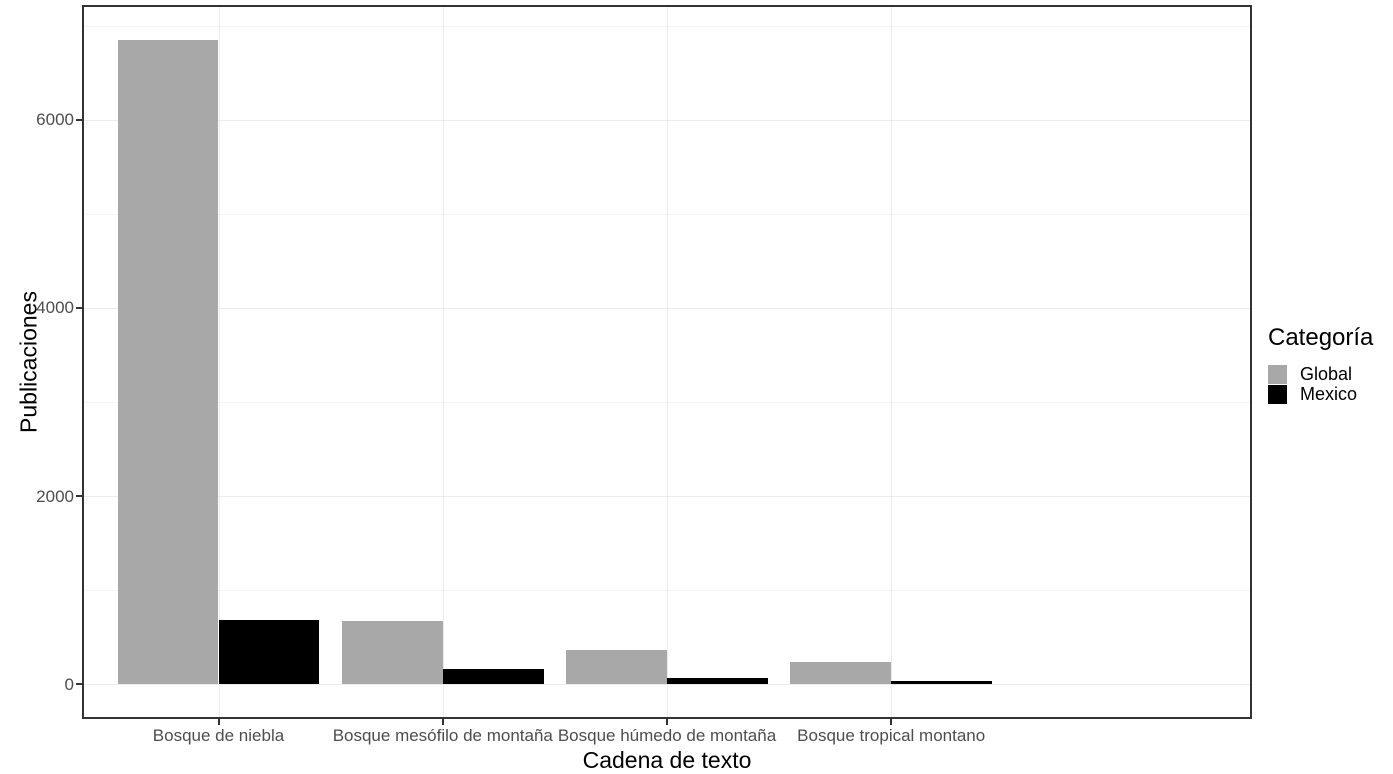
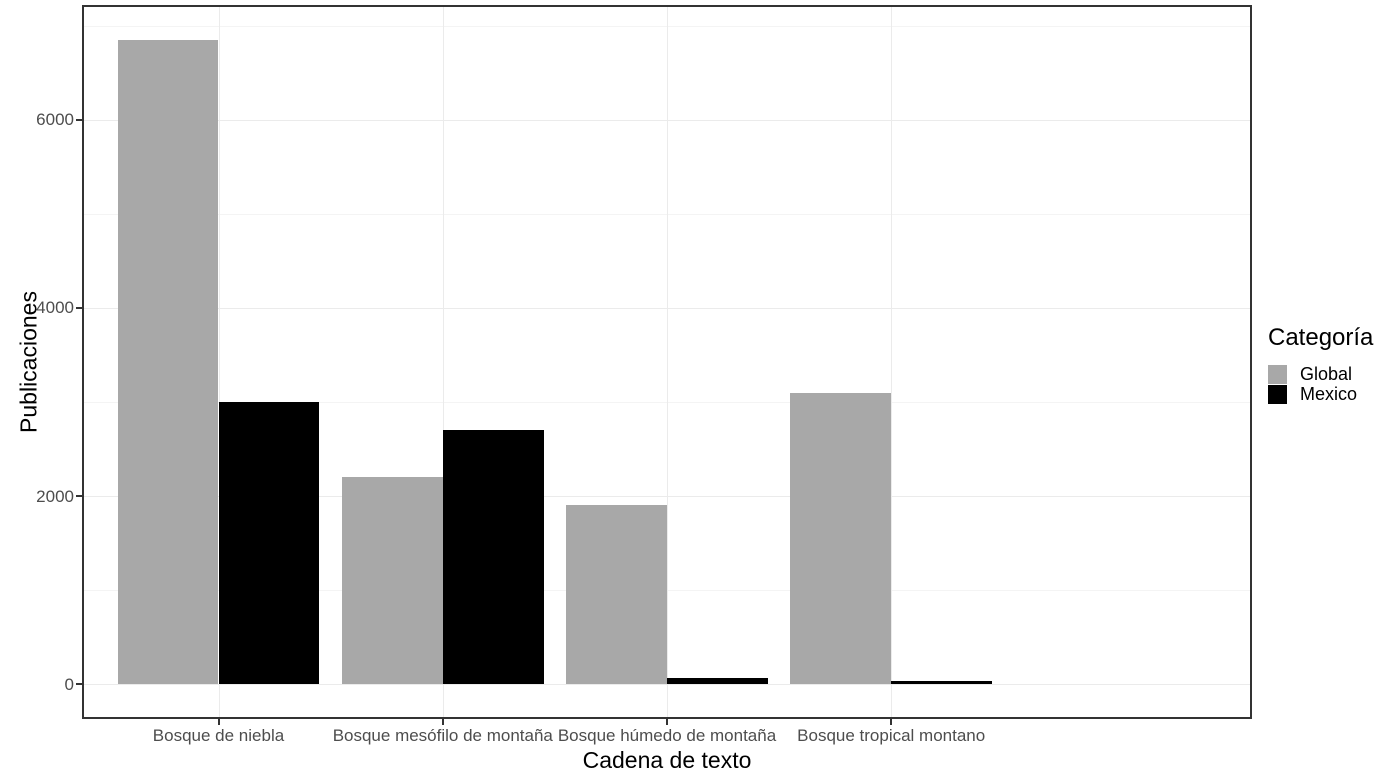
Mexico/Bosque de niebla: 700 -> 3000
Global/Bosque mesófilo de montaña: 700 -> 2200
Mexico/Bosque mesófilo de montaña: 200 -> 2700
Global/Bosque húmedo de montaña: 400 -> 1900
Global/Bosque tropical montano: 200 -> 3100
